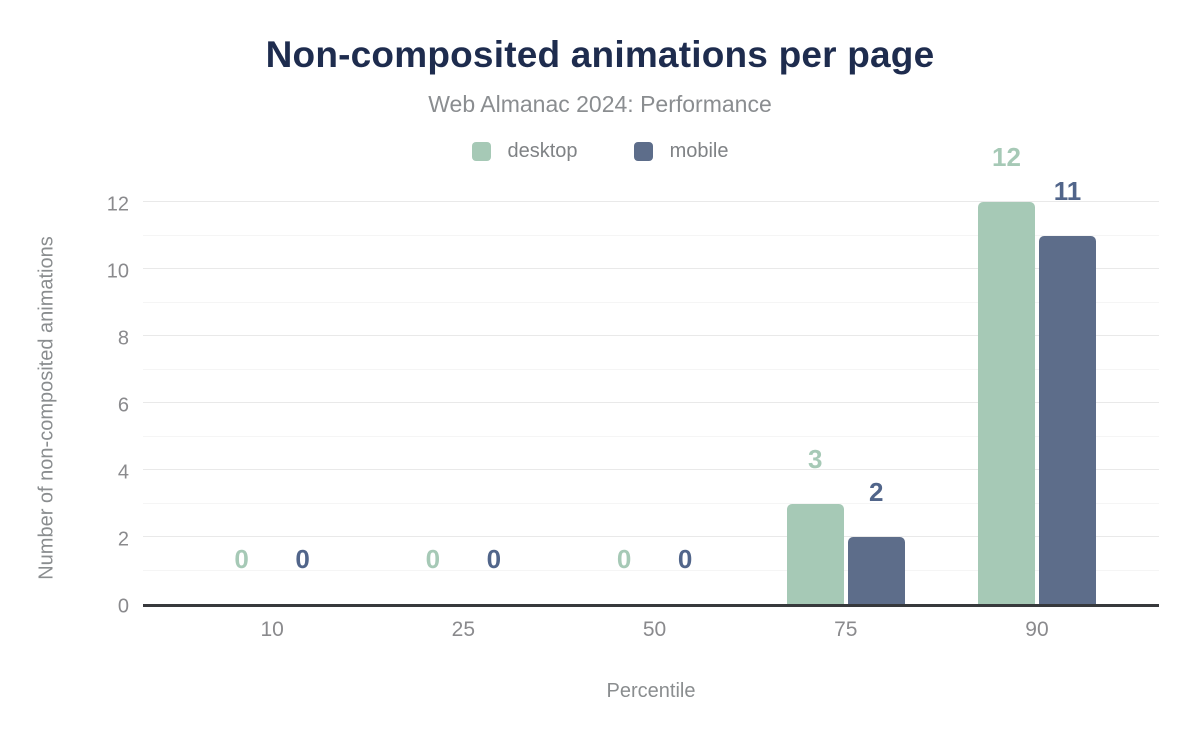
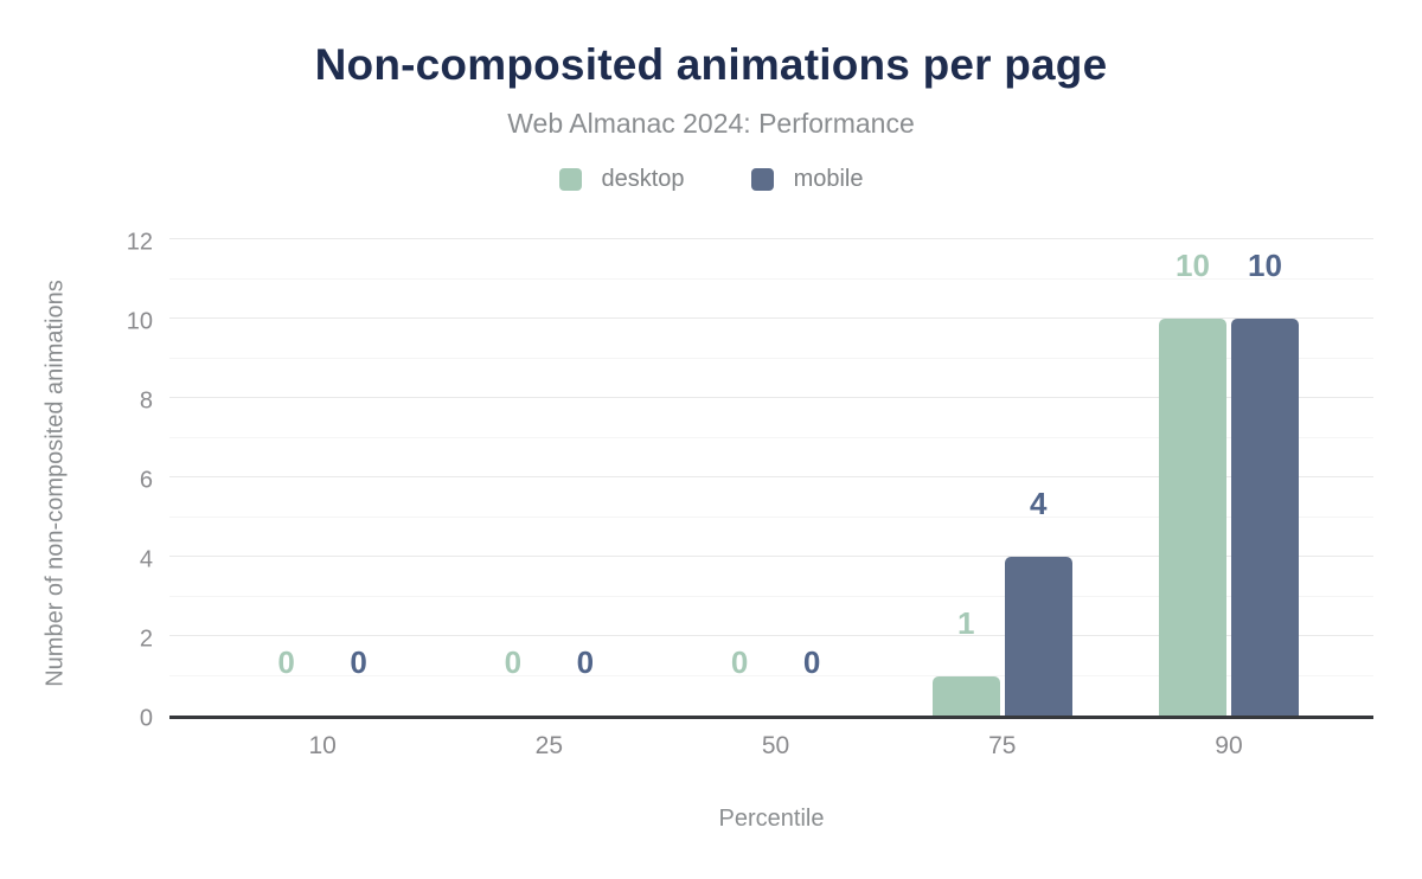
desktop/75: 3 -> 1
mobile/75: 2 -> 4
desktop/90: 12 -> 10
mobile/90: 11 -> 10
